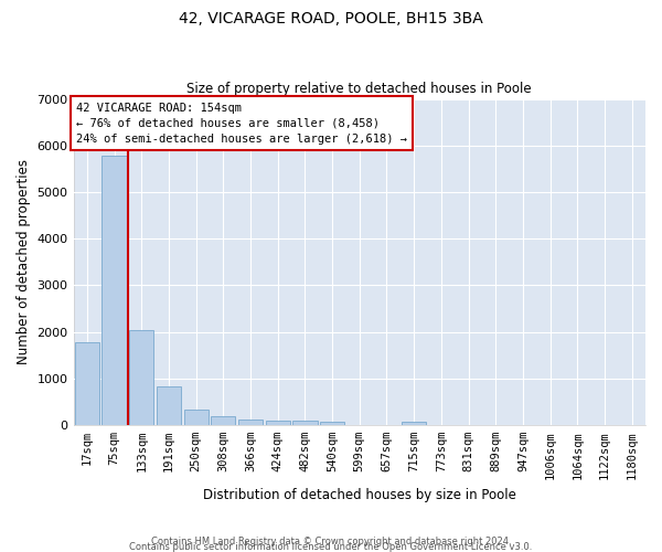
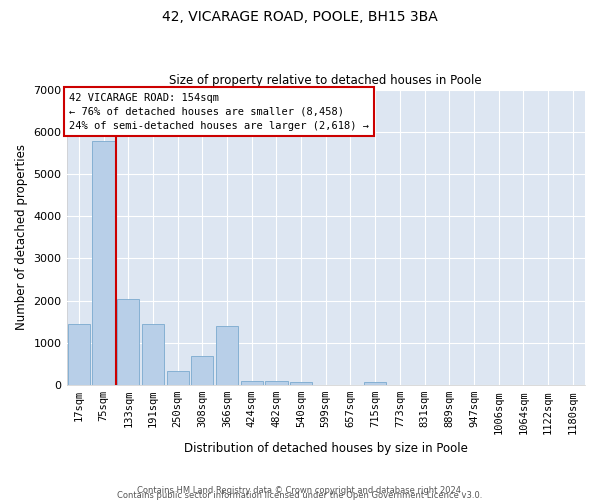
17sqm: 1780 -> 1450
191sqm: 820 -> 1450
308sqm: 190 -> 700
366sqm: 120 -> 1400
